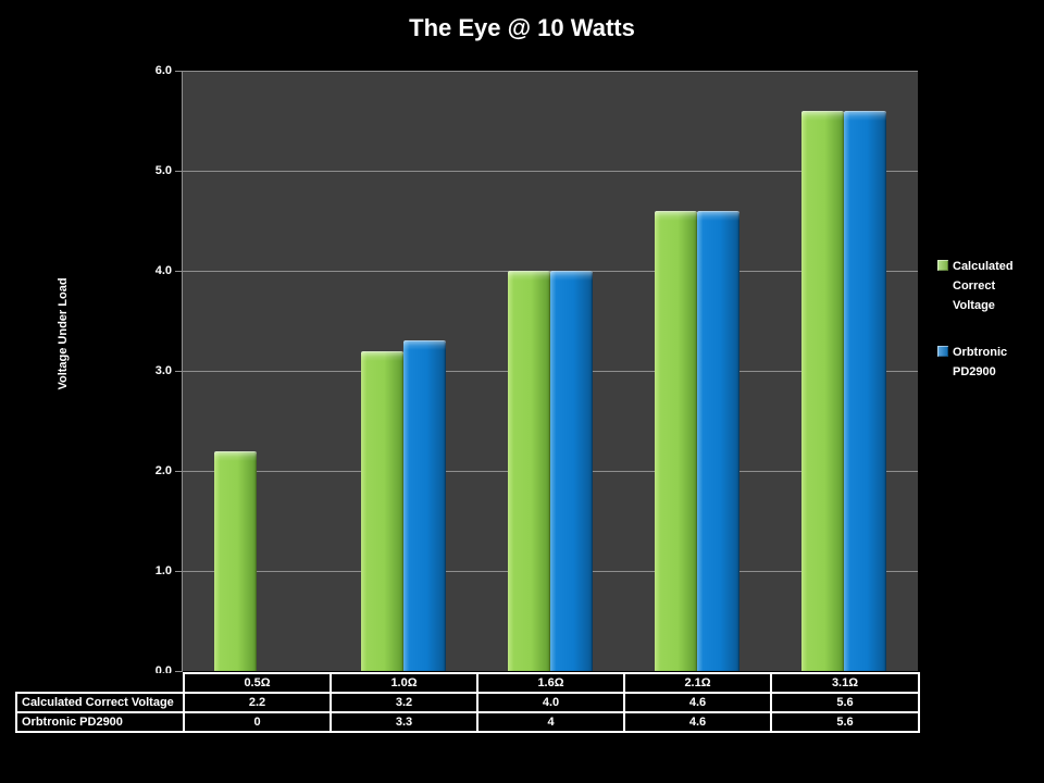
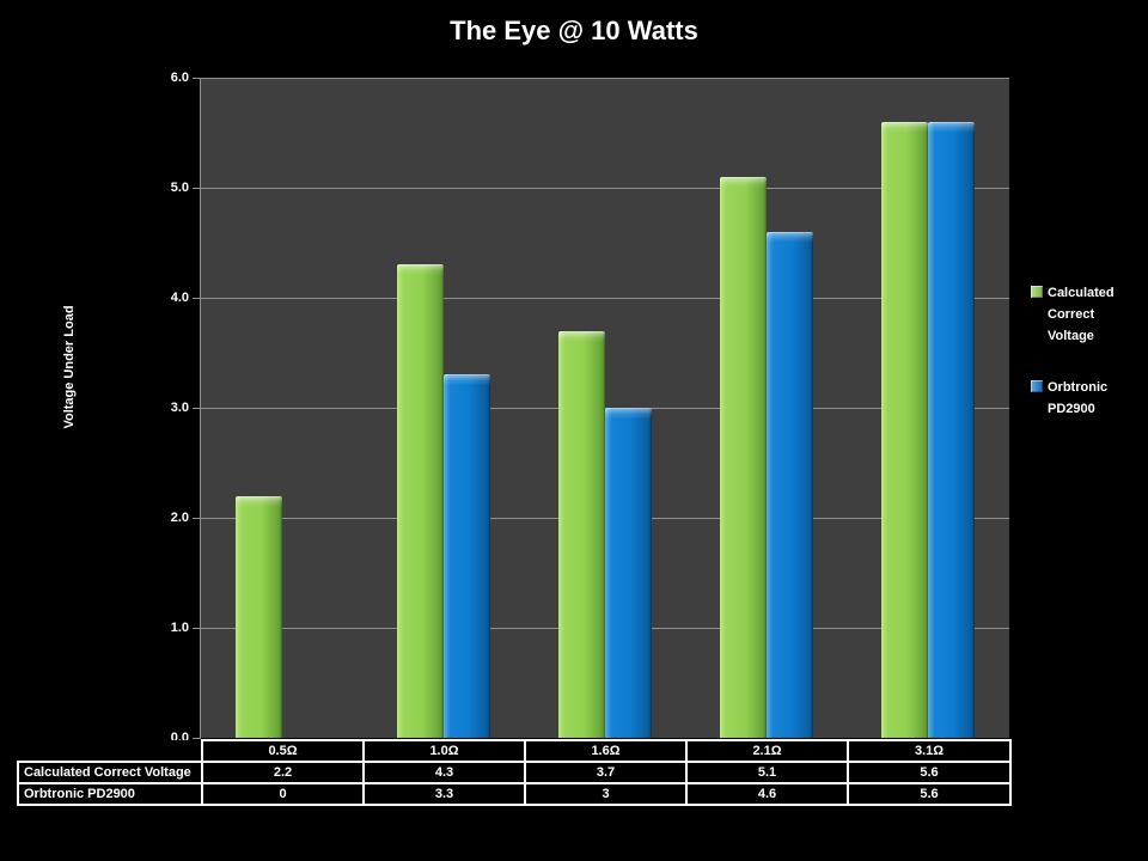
Calculated Correct Voltage/1.0Ω: 3.2 -> 4.3
Calculated Correct Voltage/1.6Ω: 4.0 -> 3.7
Orbtronic PD2900/1.6Ω: 4 -> 3
Calculated Correct Voltage/2.1Ω: 4.6 -> 5.1
